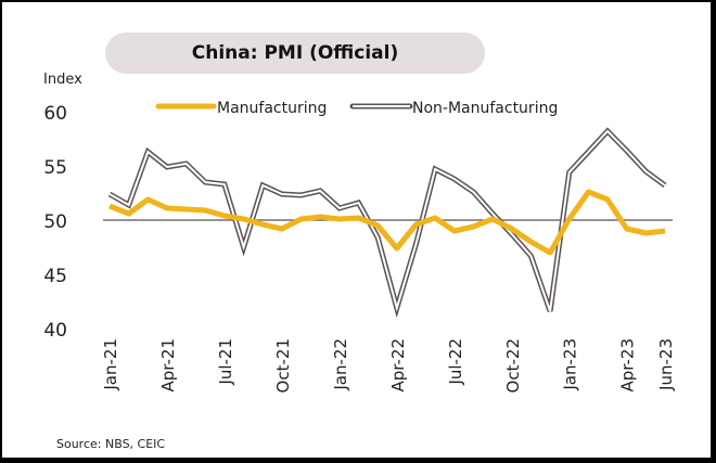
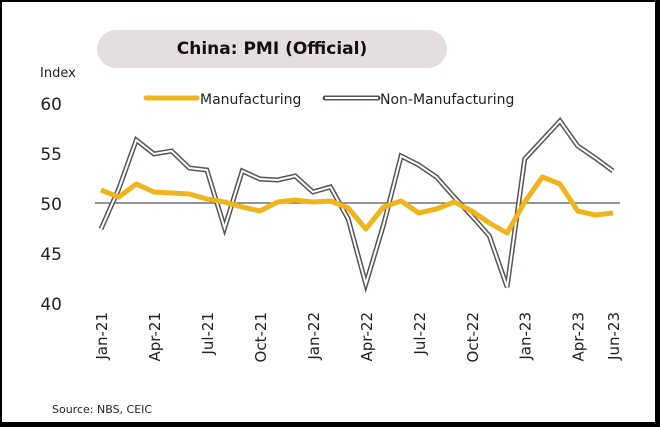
Non-Manufacturing/Jan-21: 52.4 -> 47.4
Non-Manufacturing/Apr-23: 56.4 -> 55.7
